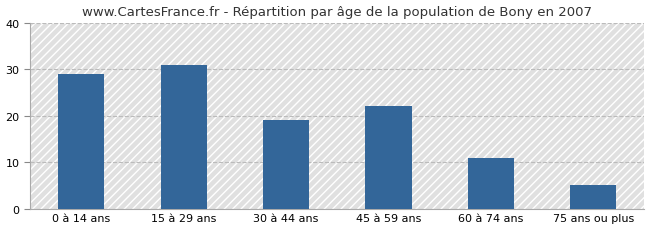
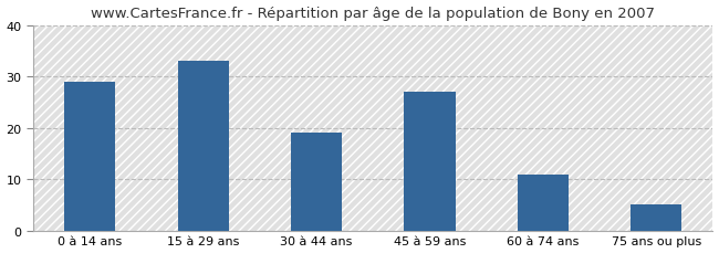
15 à 29 ans: 31 -> 33
45 à 59 ans: 22 -> 27
